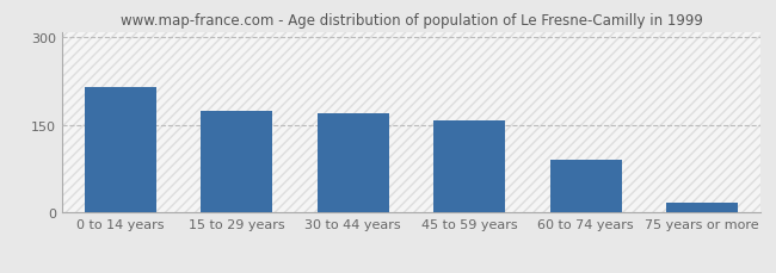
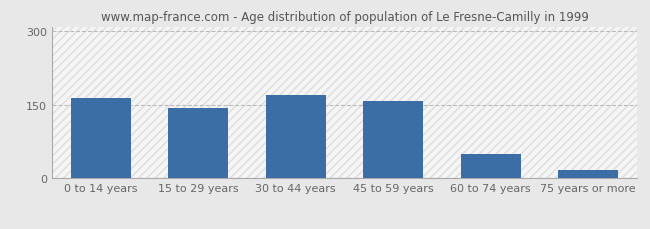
0 to 14 years: 215 -> 165
15 to 29 years: 175 -> 144
60 to 74 years: 90 -> 50
